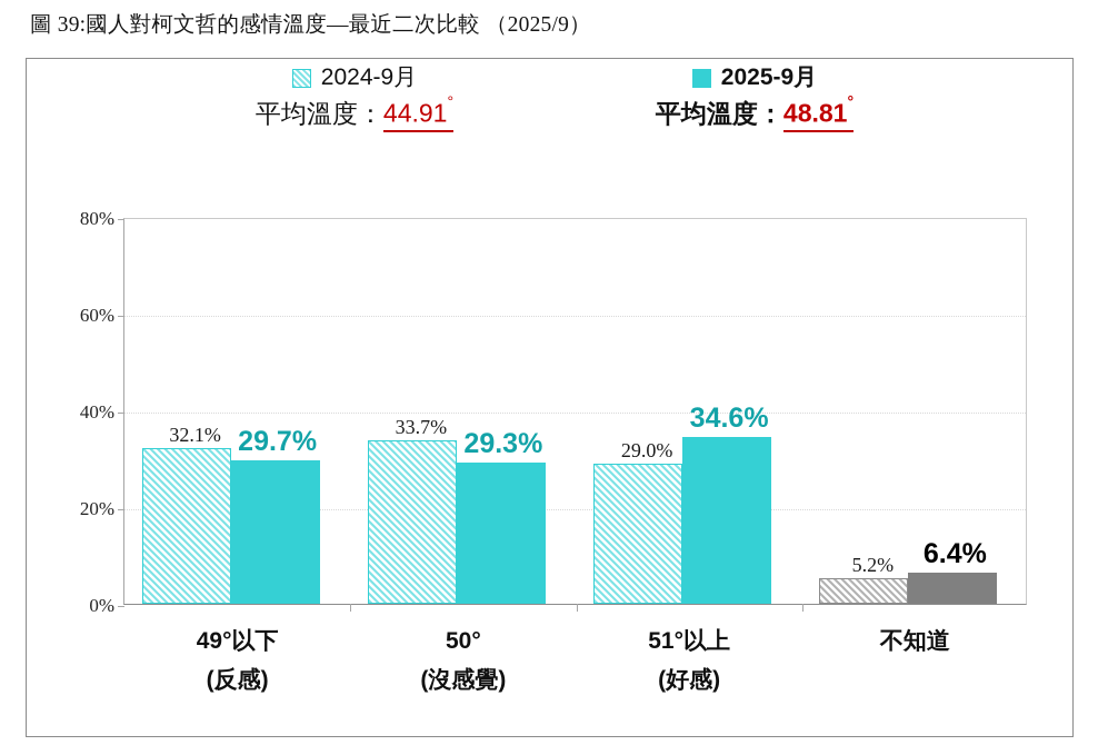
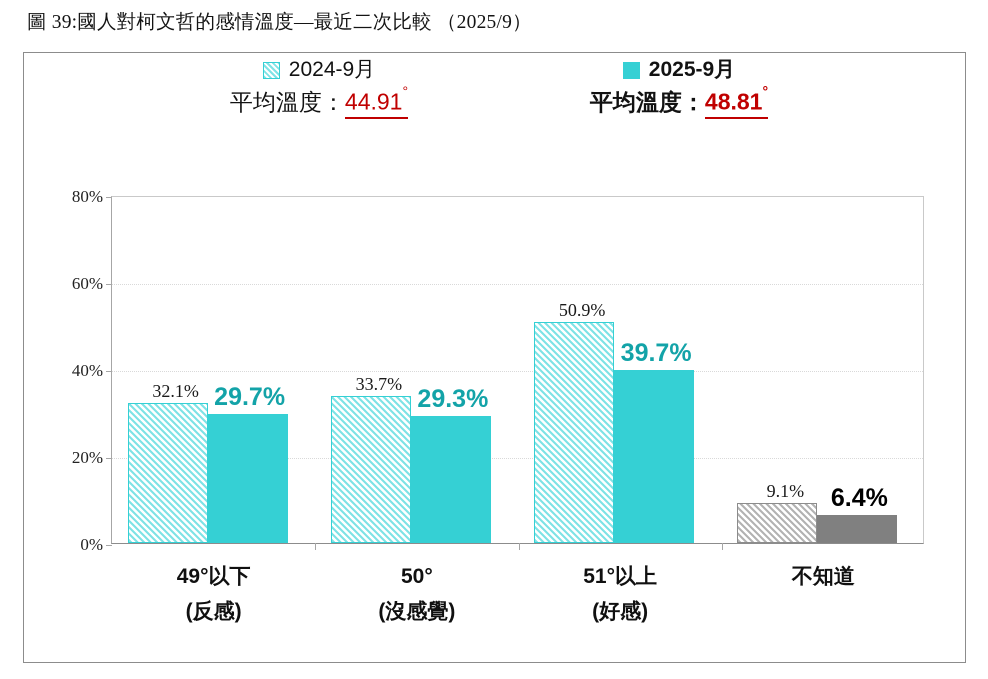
2024-9月/51°以上 (好感): 29.0% -> 50.9%
2025-9月/51°以上 (好感): 34.6% -> 39.7%
2024-9月/不知道: 5.2% -> 9.1%
